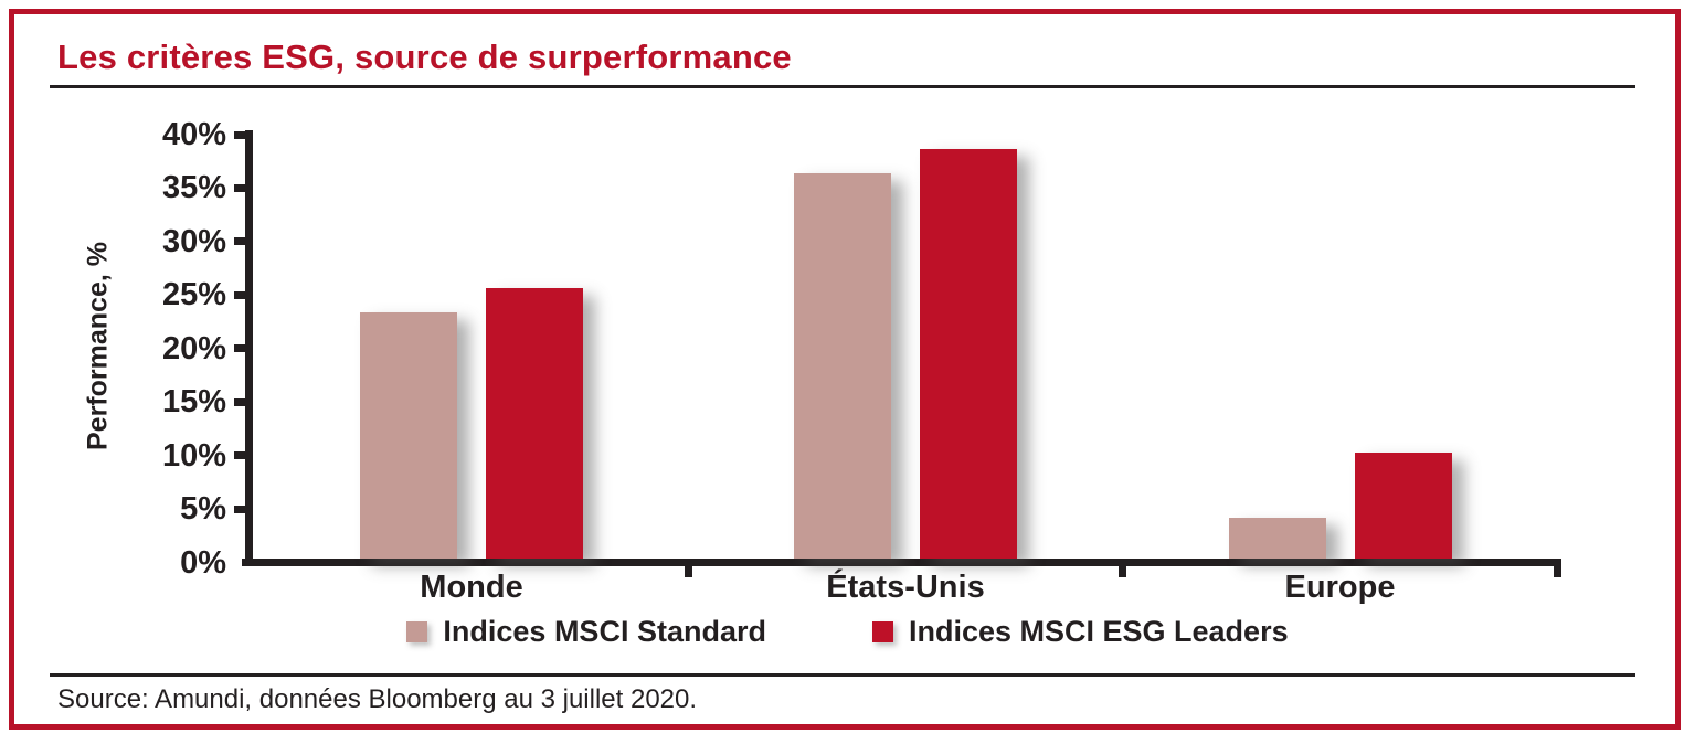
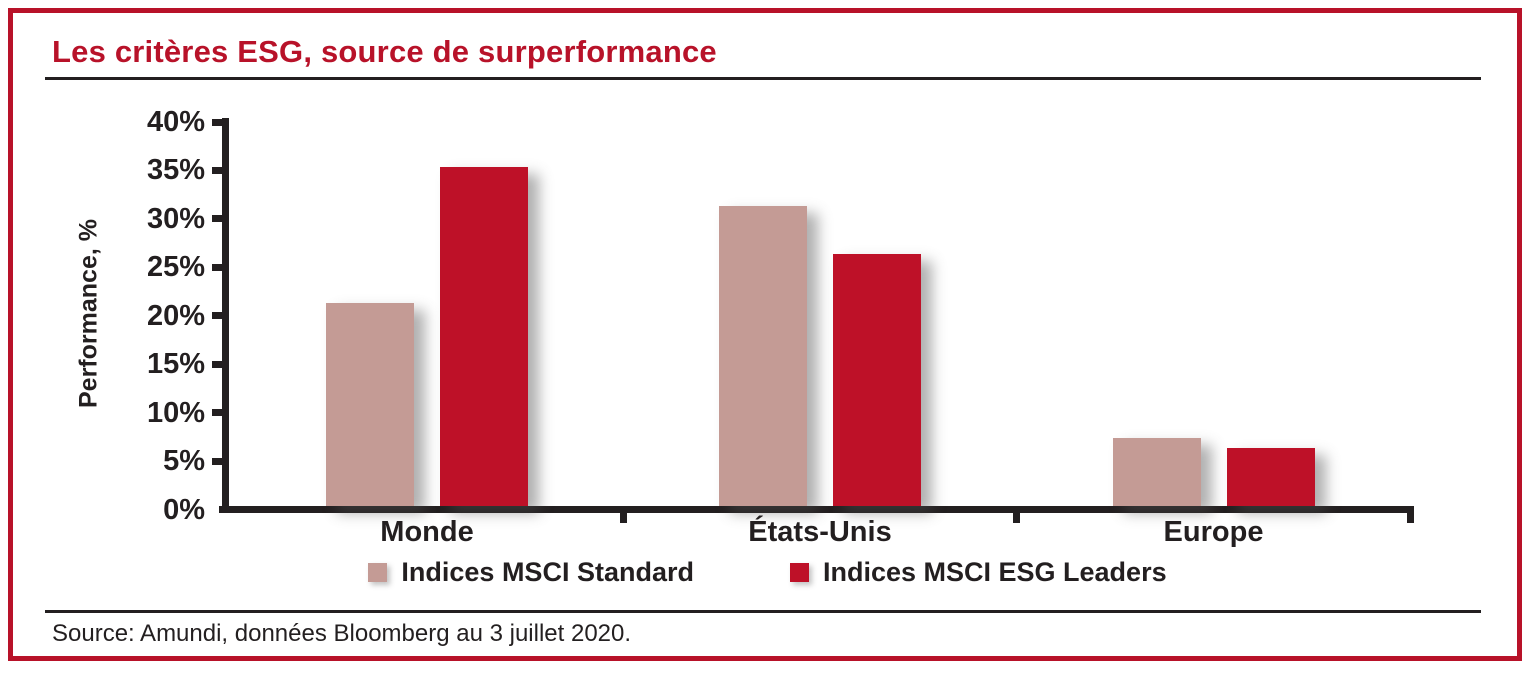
Indices MSCI Standard/Monde: 23% -> 21%
Indices MSCI ESG Leaders/Monde: 25% -> 35%
Indices MSCI Standard/États-Unis: 36% -> 31%
Indices MSCI ESG Leaders/États-Unis: 38% -> 26%
Indices MSCI Standard/Europe: 4% -> 7%
Indices MSCI ESG Leaders/Europe: 10% -> 6%
